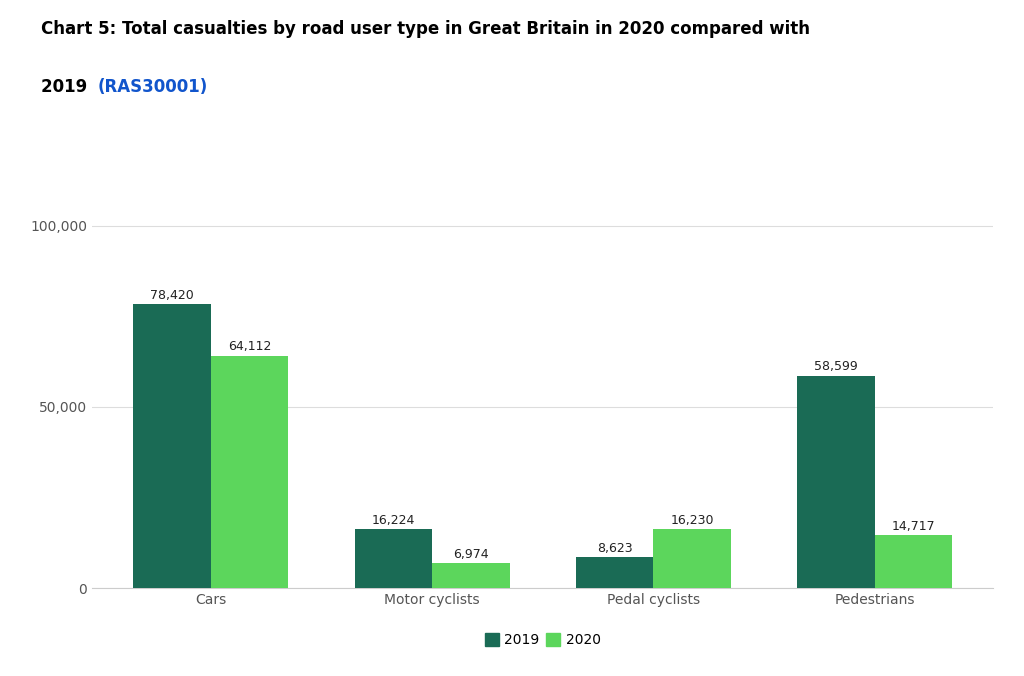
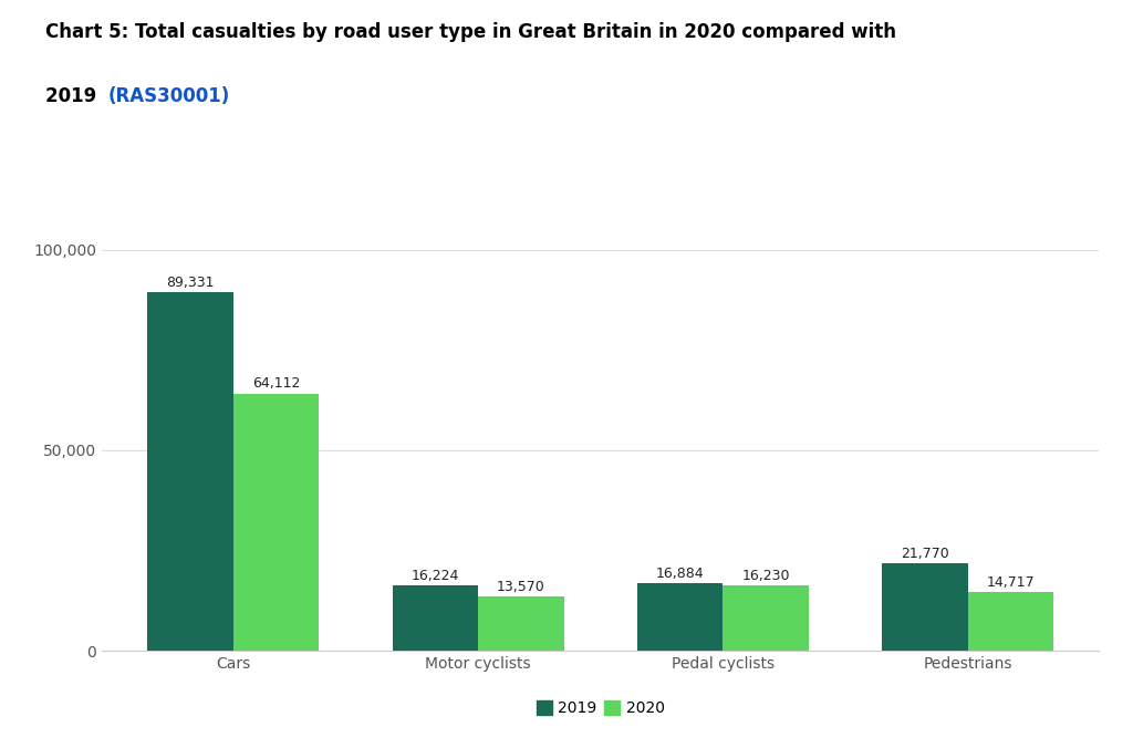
2019/Cars: 78,420 -> 89,331
2020/Motor cyclists: 6,974 -> 13,570
2019/Pedal cyclists: 8,623 -> 16,884
2019/Pedestrians: 58,599 -> 21,770
